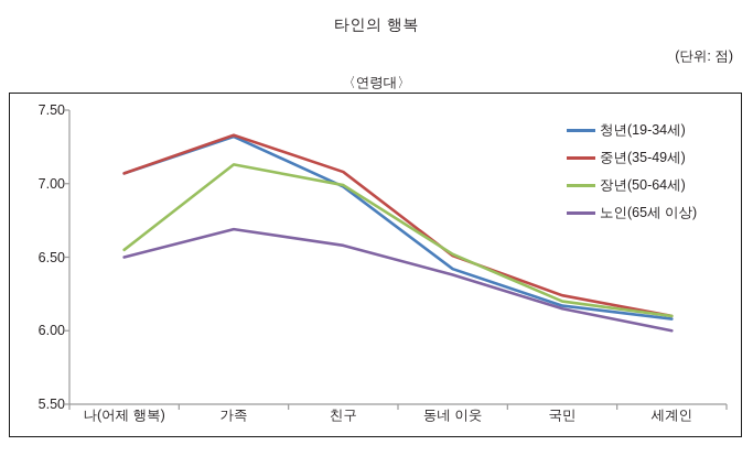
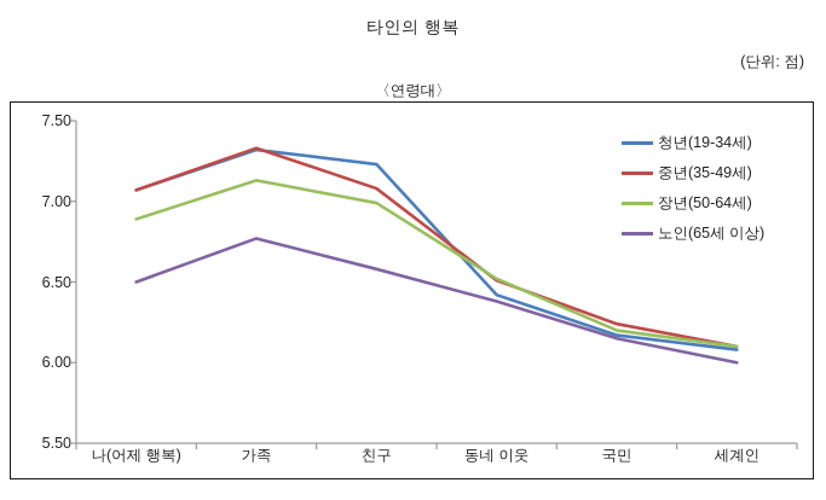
장년(50-64세)/나(어제 행복): 6.55 -> 6.89
노인(65세 이상)/가족: 6.69 -> 6.77
청년(19-34세)/친구: 6.98 -> 7.23
